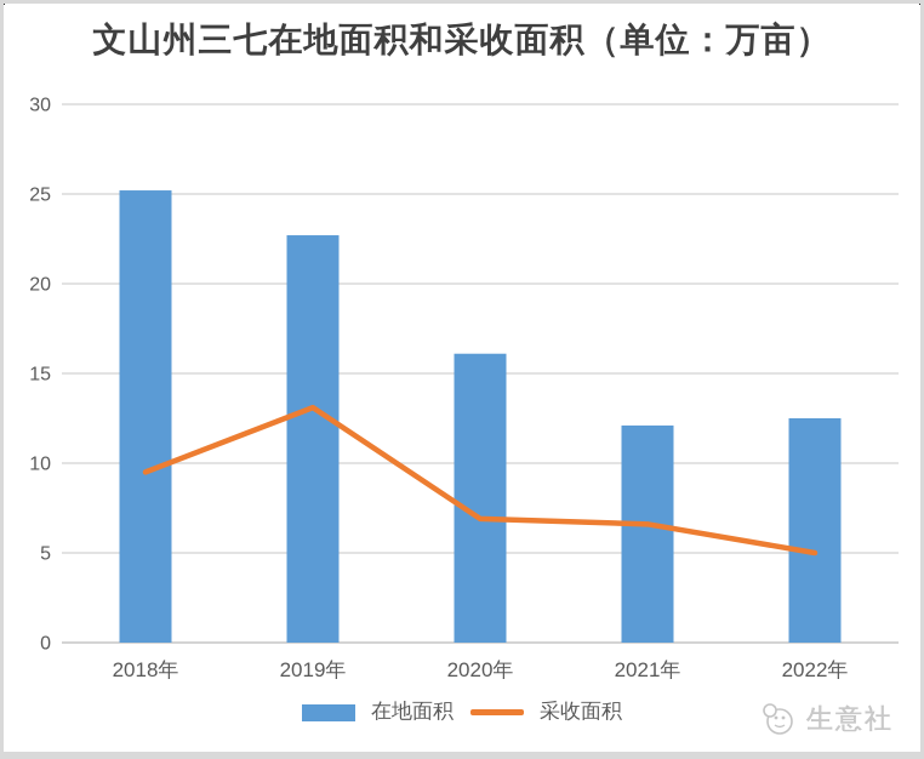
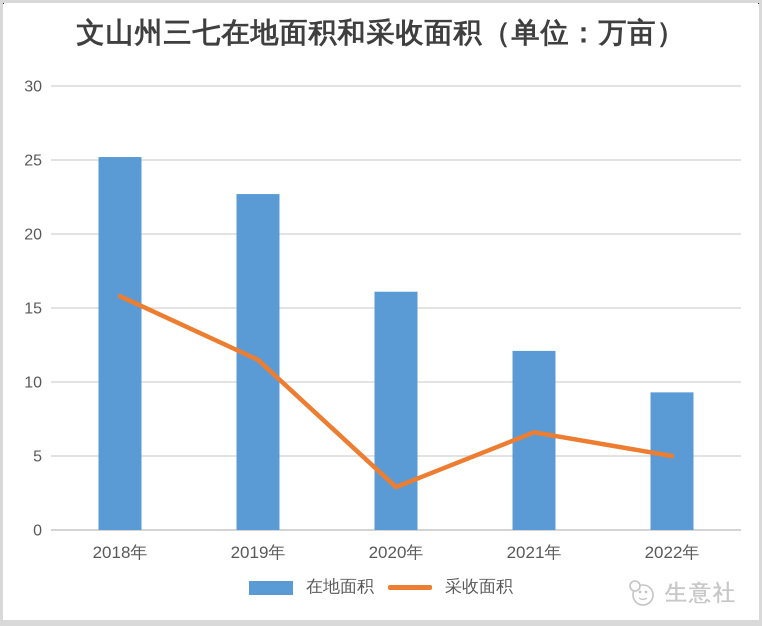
采收面积/2018年: 9.5 -> 15.8
采收面积/2019年: 13.1 -> 11.5
采收面积/2020年: 6.9 -> 2.9
在地面积/2022年: 12.5 -> 9.3
